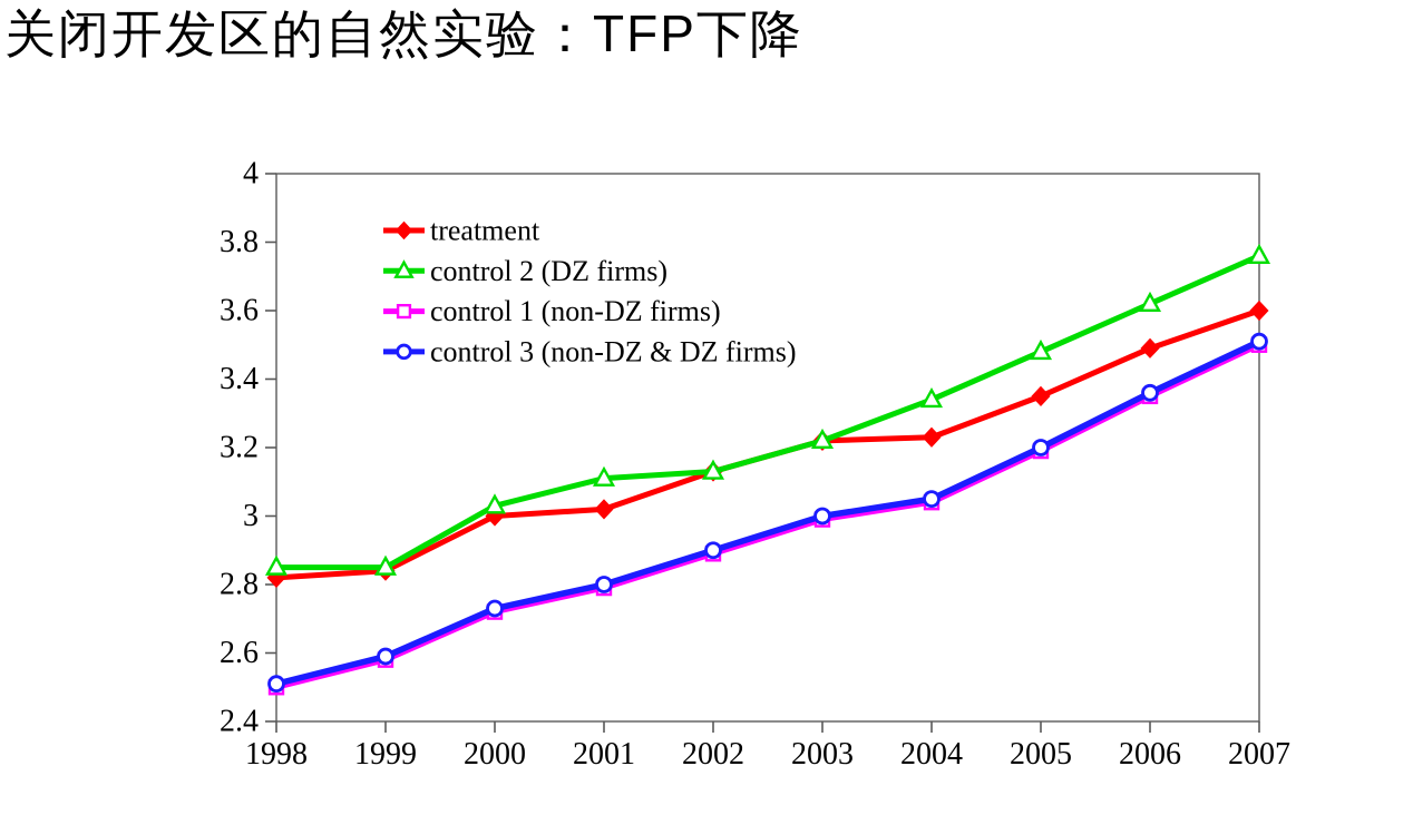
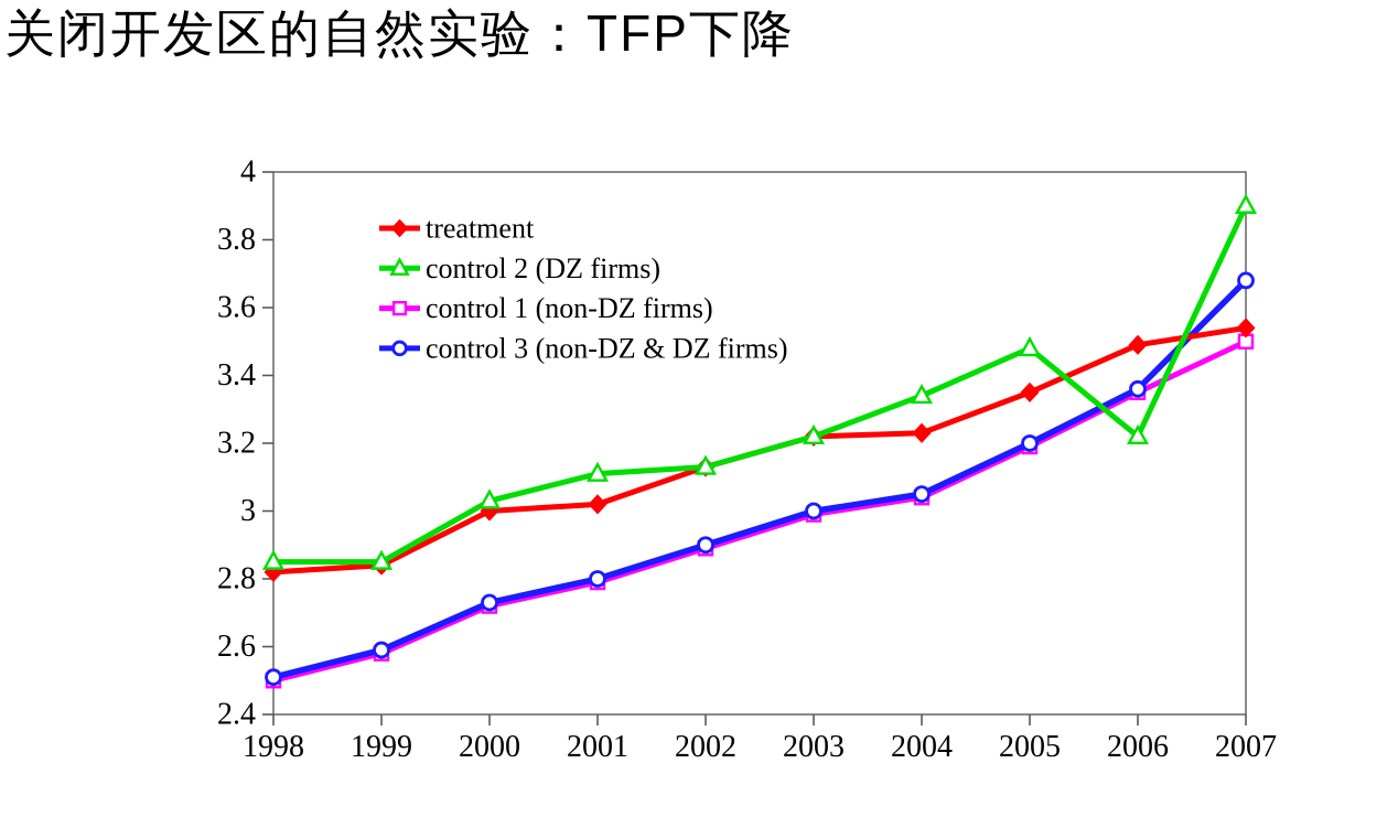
control 2 (DZ firms)/2006: 3.62 -> 3.22
treatment/2007: 3.60 -> 3.54
control 2 (DZ firms)/2007: 3.76 -> 3.90
control 3 (non-DZ & DZ firms)/2007: 3.51 -> 3.68
